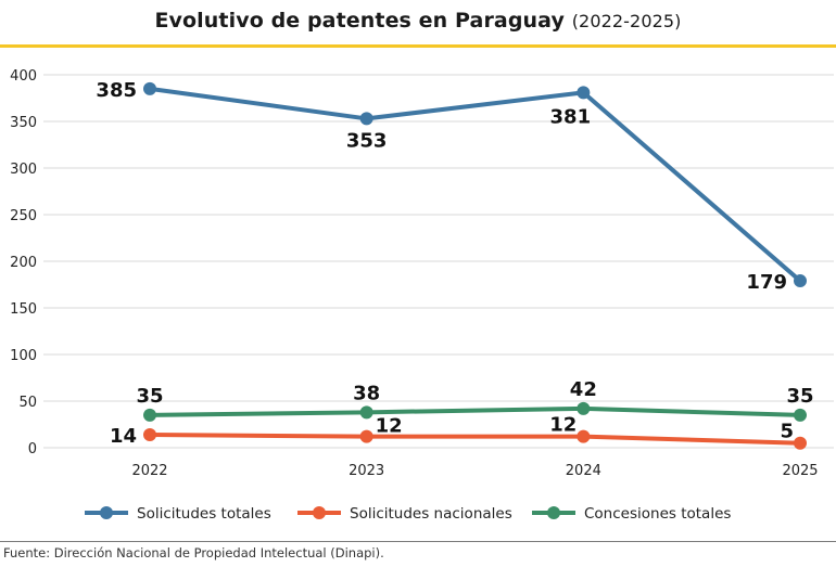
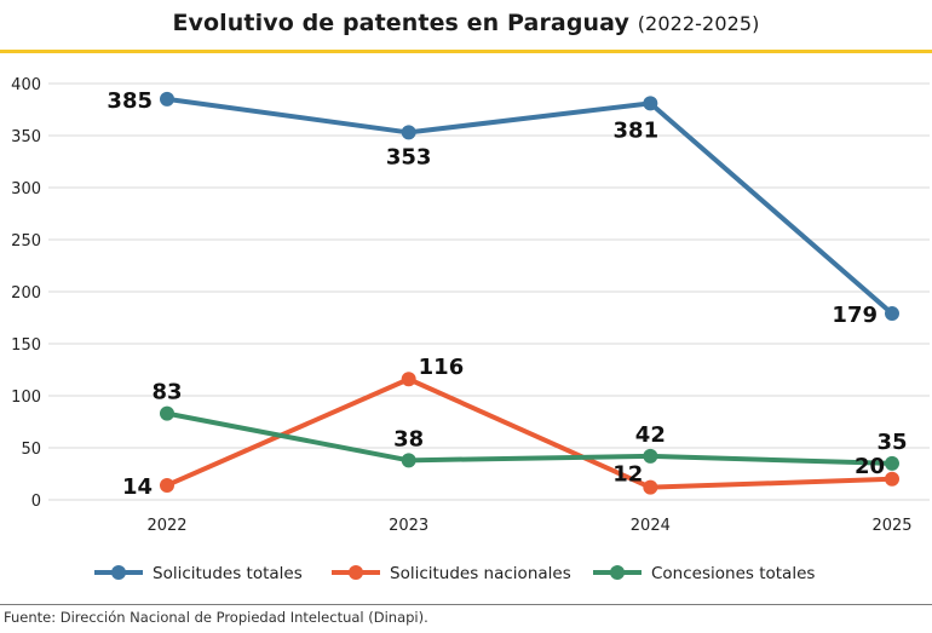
Concesiones totales/2022: 35 -> 83
Solicitudes nacionales/2023: 12 -> 116
Solicitudes nacionales/2025: 5 -> 20
